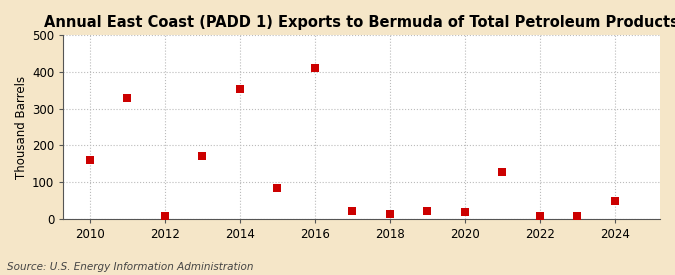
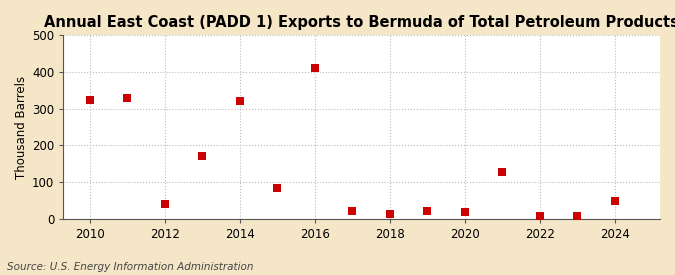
2010: 160 -> 325
2012: 8 -> 40
2014: 355 -> 320
